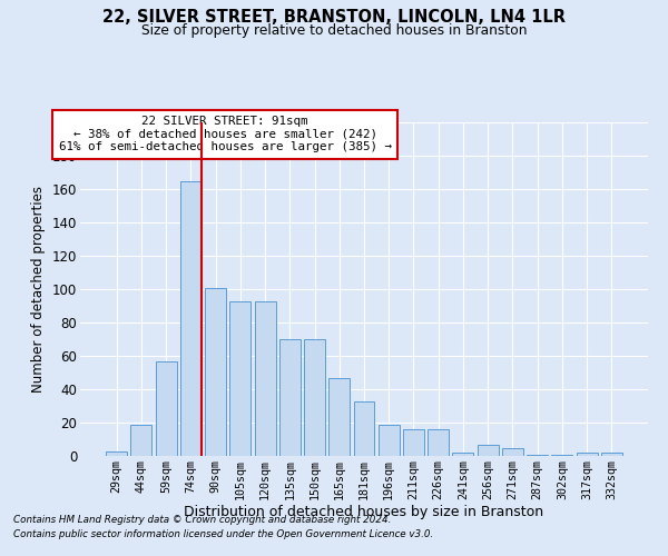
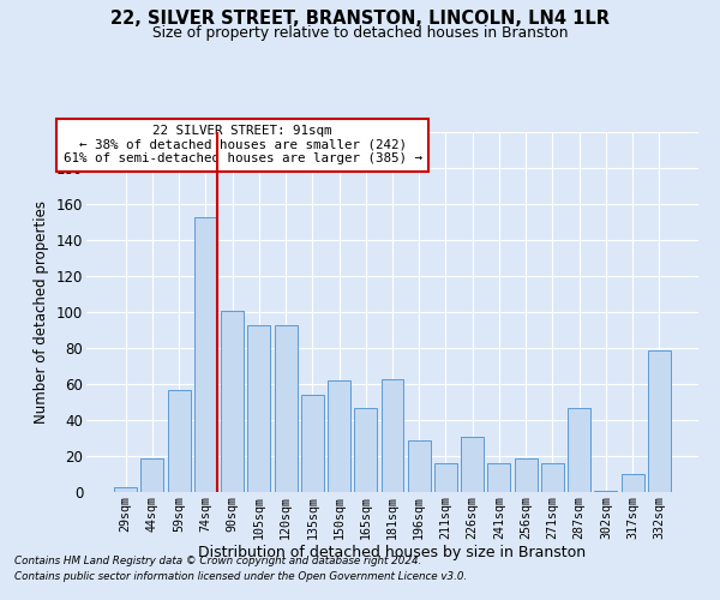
74sqm: 165 -> 153
135sqm: 70 -> 54
150sqm: 70 -> 62
181sqm: 33 -> 63
196sqm: 19 -> 29
226sqm: 16 -> 31
241sqm: 2 -> 16
256sqm: 7 -> 19
271sqm: 5 -> 16
287sqm: 1 -> 47
317sqm: 2 -> 10
332sqm: 2 -> 79
